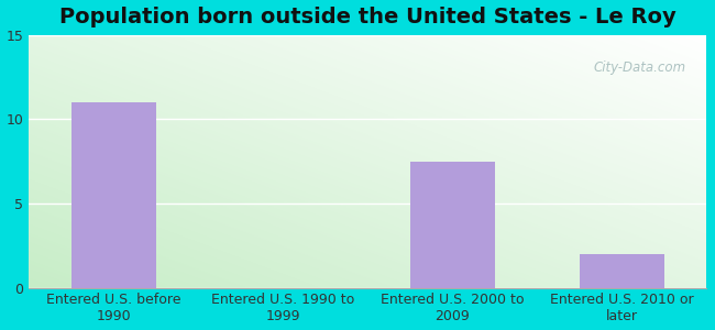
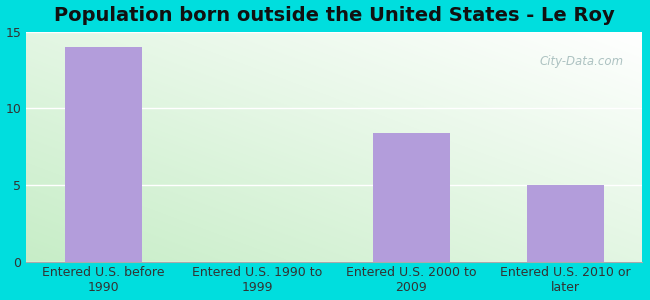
Entered U.S. before 1990: 11.0 -> 14.0
Entered U.S. 2000 to 2009: 7.5 -> 8.4
Entered U.S. 2010 or later: 2.0 -> 5.0
